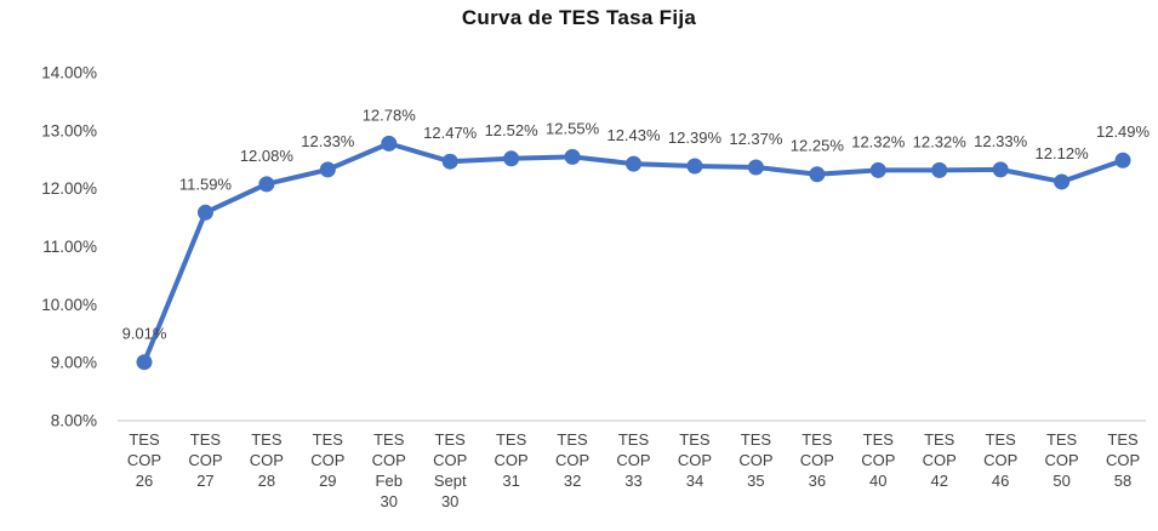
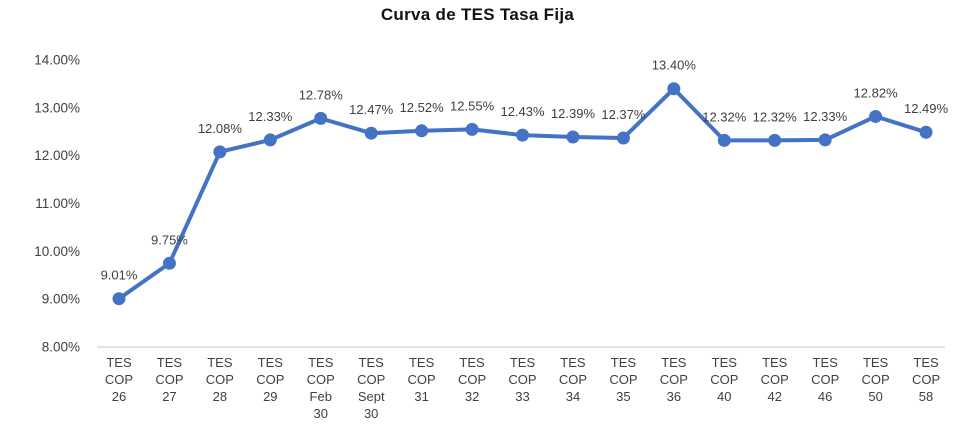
TES COP 27: 11.59% -> 9.75%
TES COP 36: 12.25% -> 13.40%
TES COP 50: 12.12% -> 12.82%
